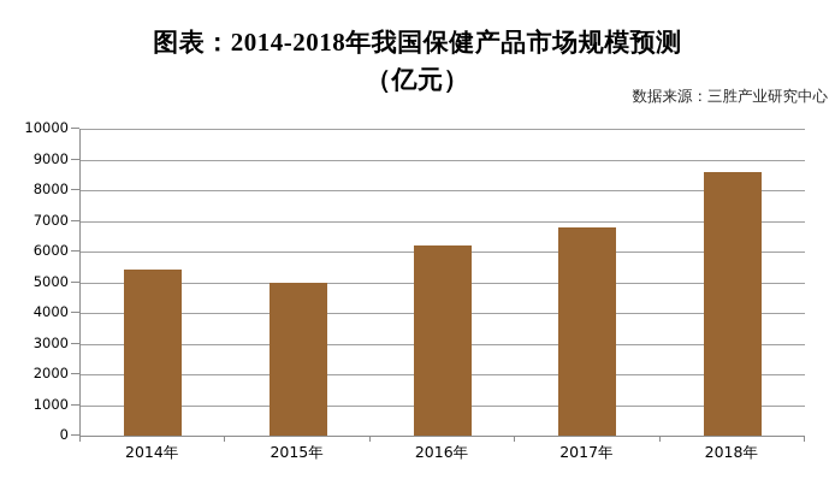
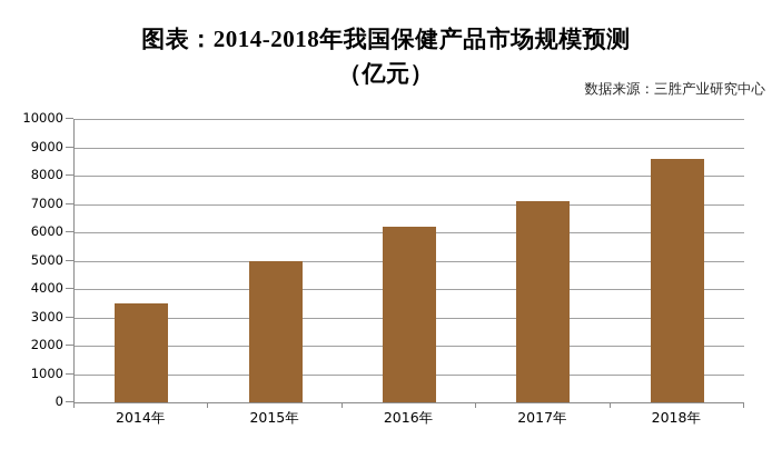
2014年: 5400 -> 3500
2017年: 6800 -> 7100
